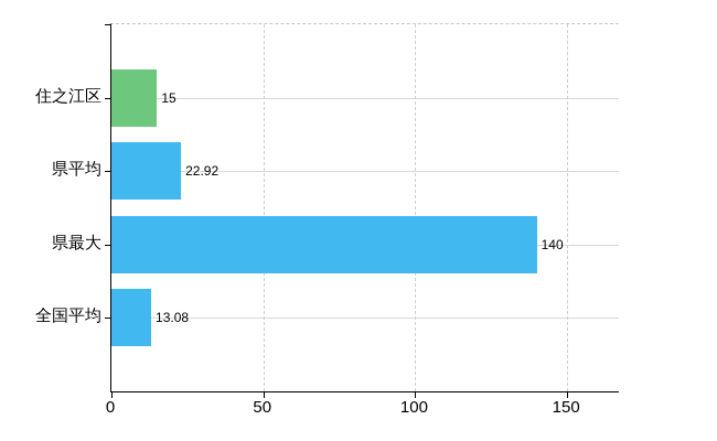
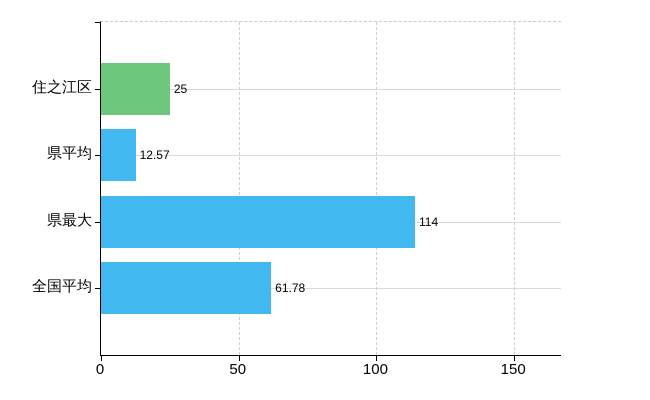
住之江区: 15 -> 25
県平均: 22.92 -> 12.57
県最大: 140 -> 114
全国平均: 13.08 -> 61.78
